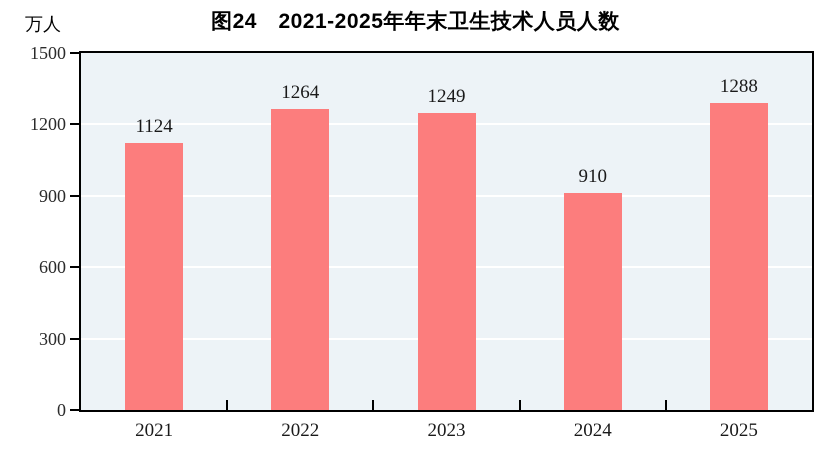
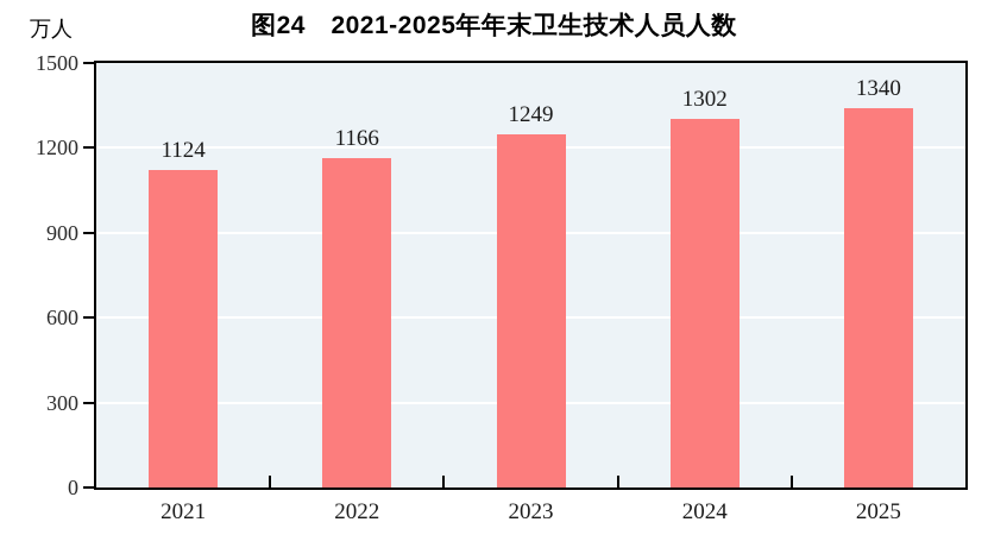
2022: 1264 -> 1166
2024: 910 -> 1302
2025: 1288 -> 1340
